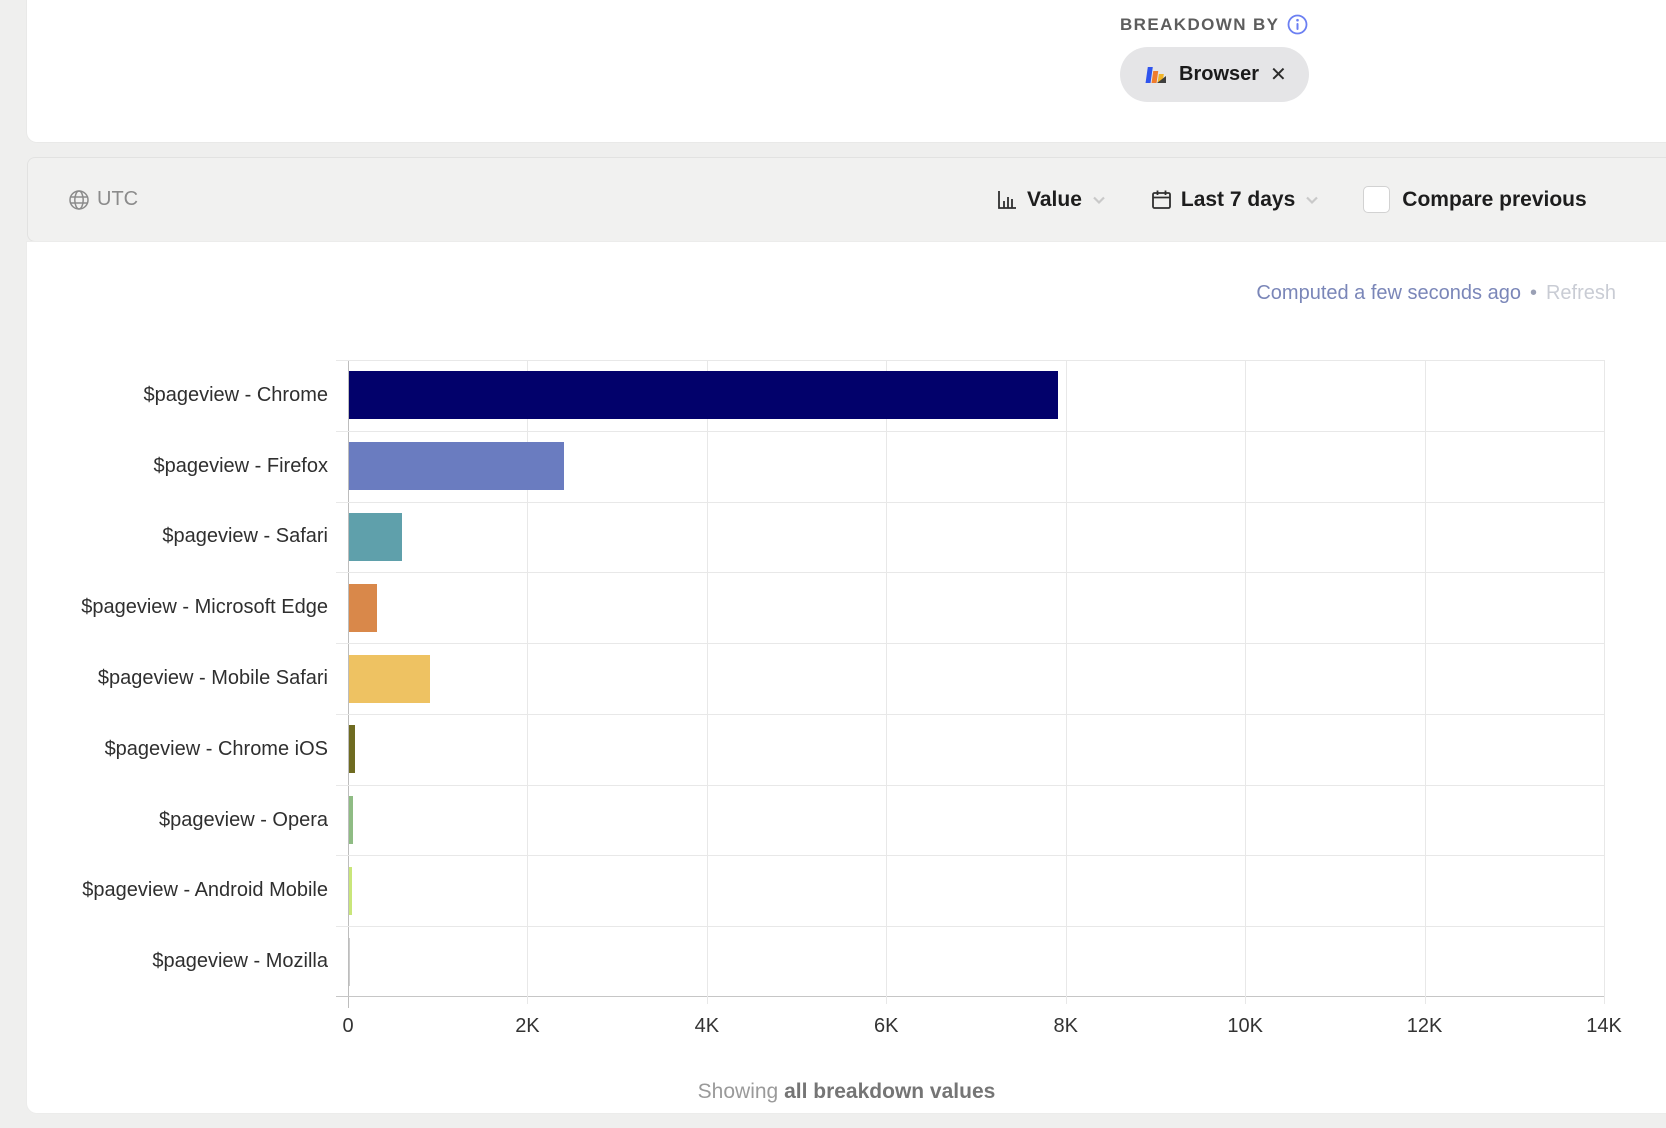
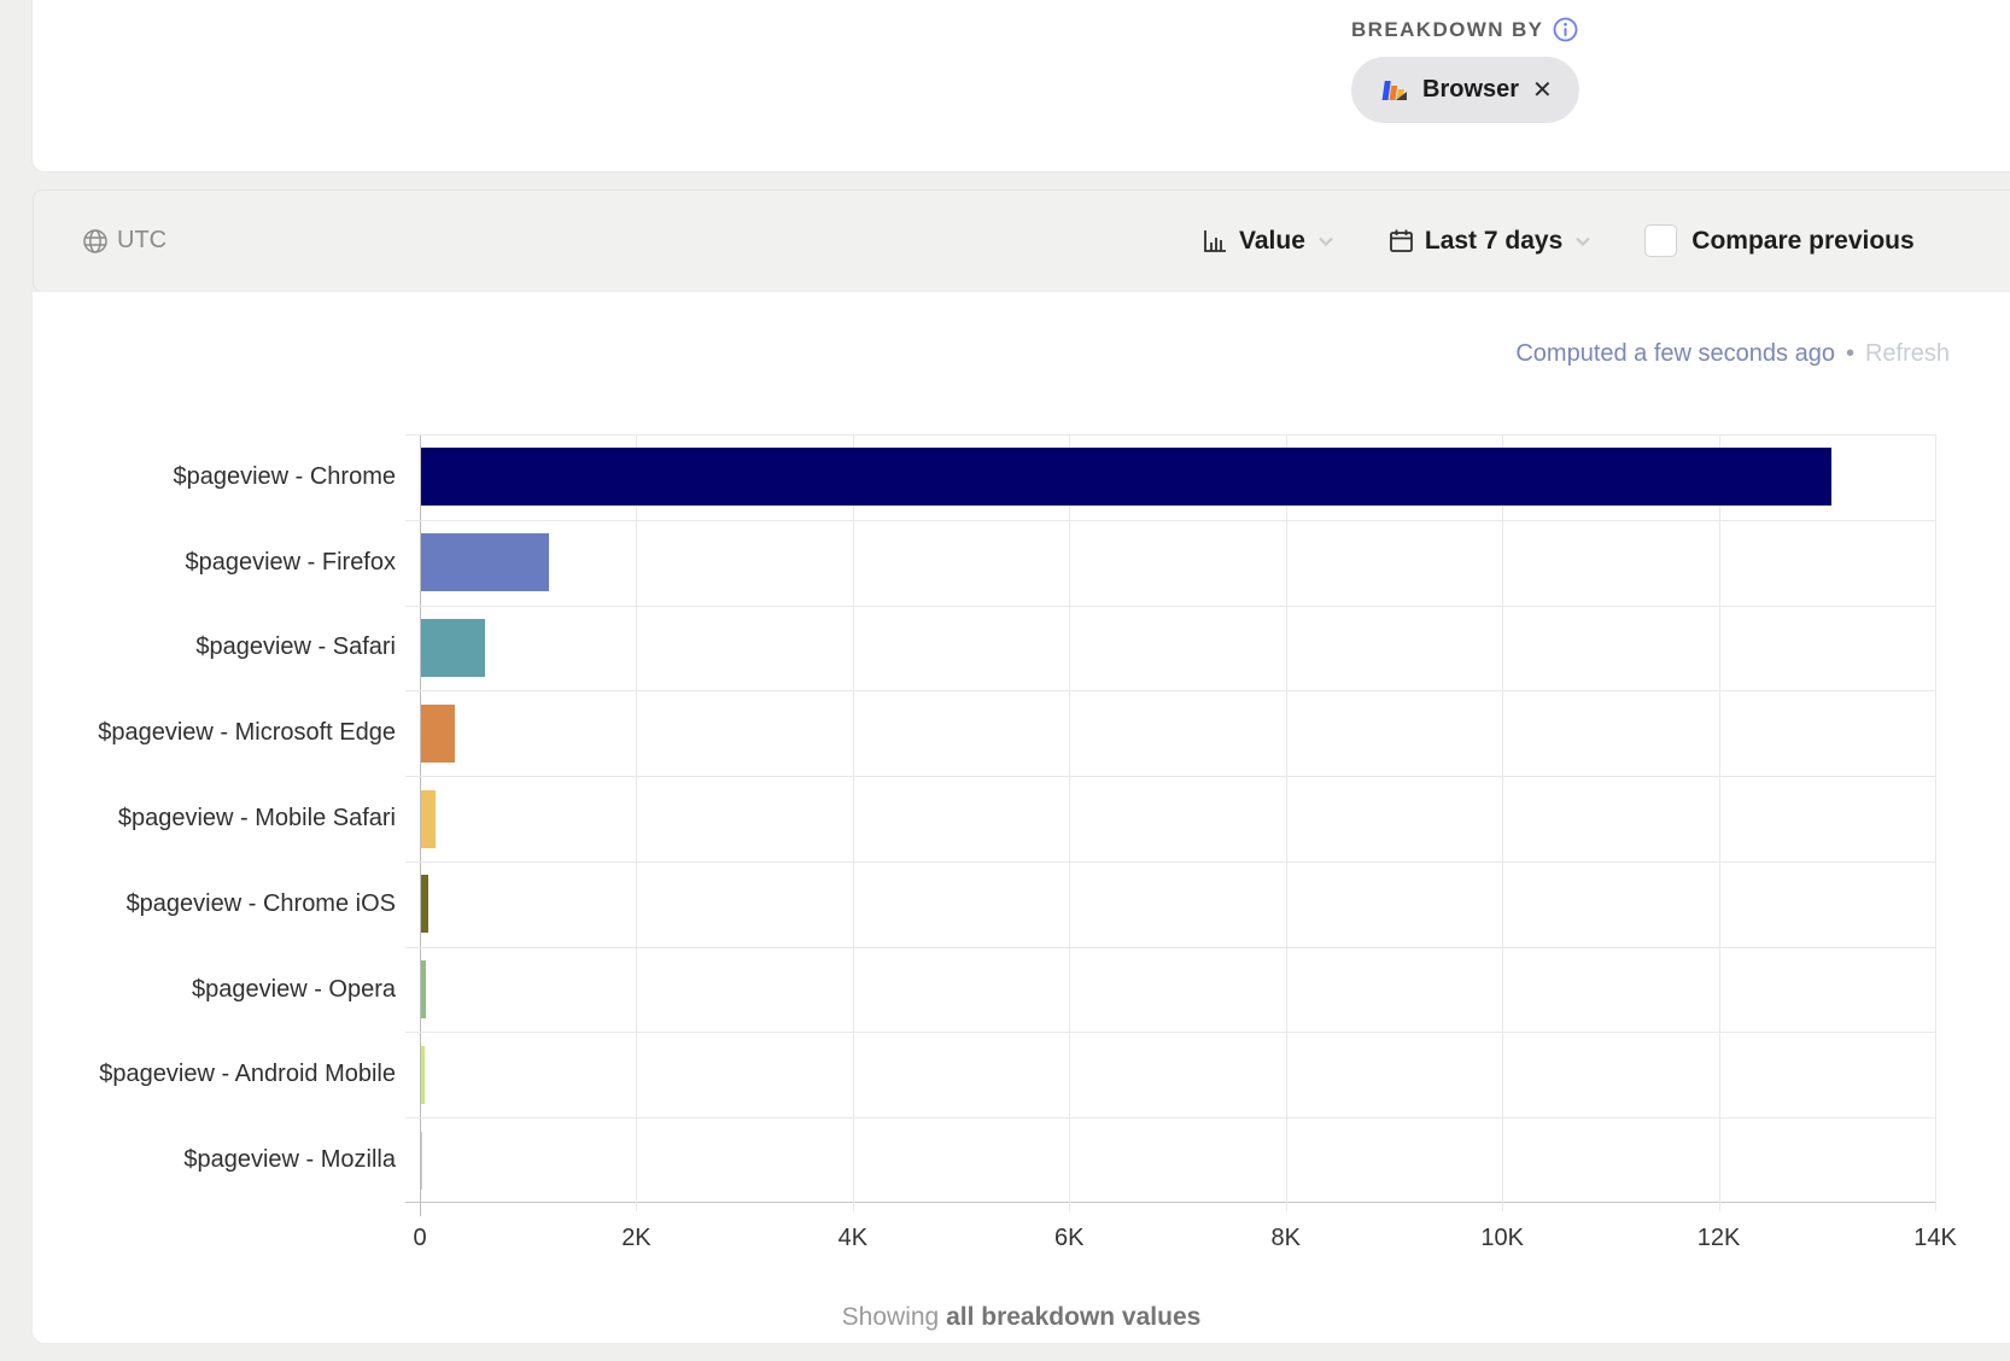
$pageview - Chrome: 7.9K -> 13.0K
$pageview - Firefox: 2.4K -> 1.2K
$pageview - Mobile Safari: 0.9K -> 0.1K
